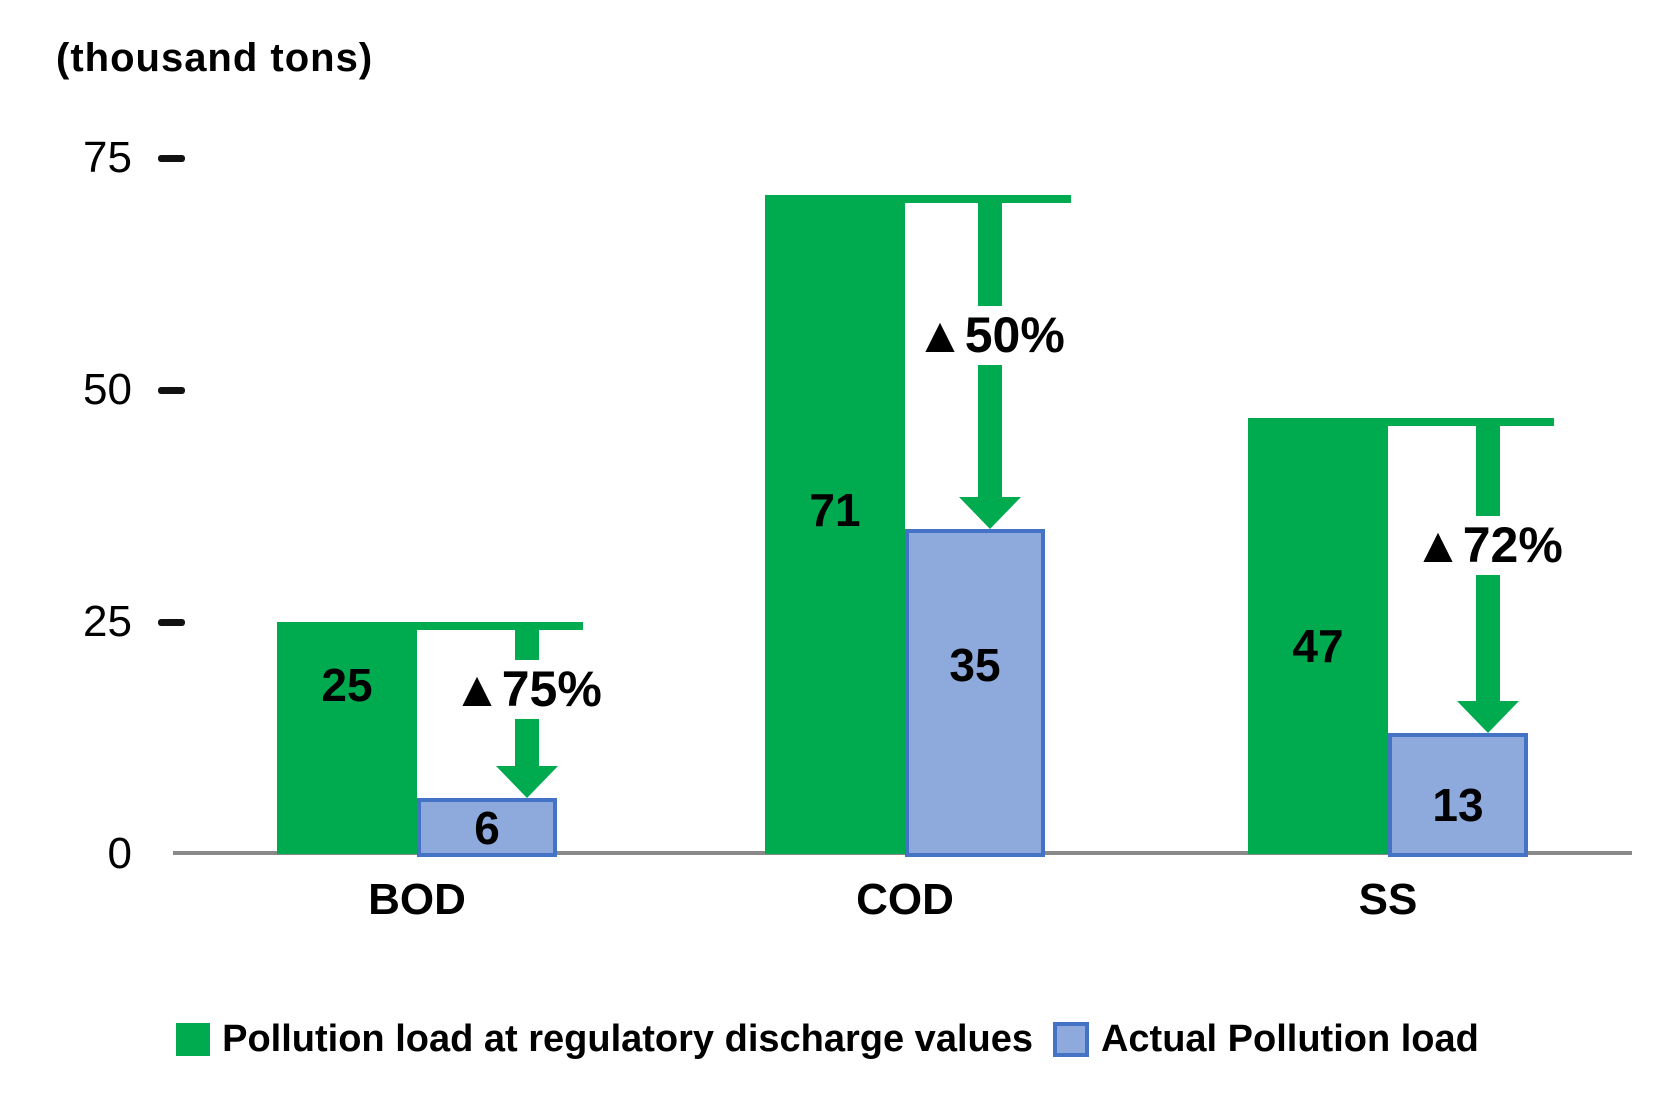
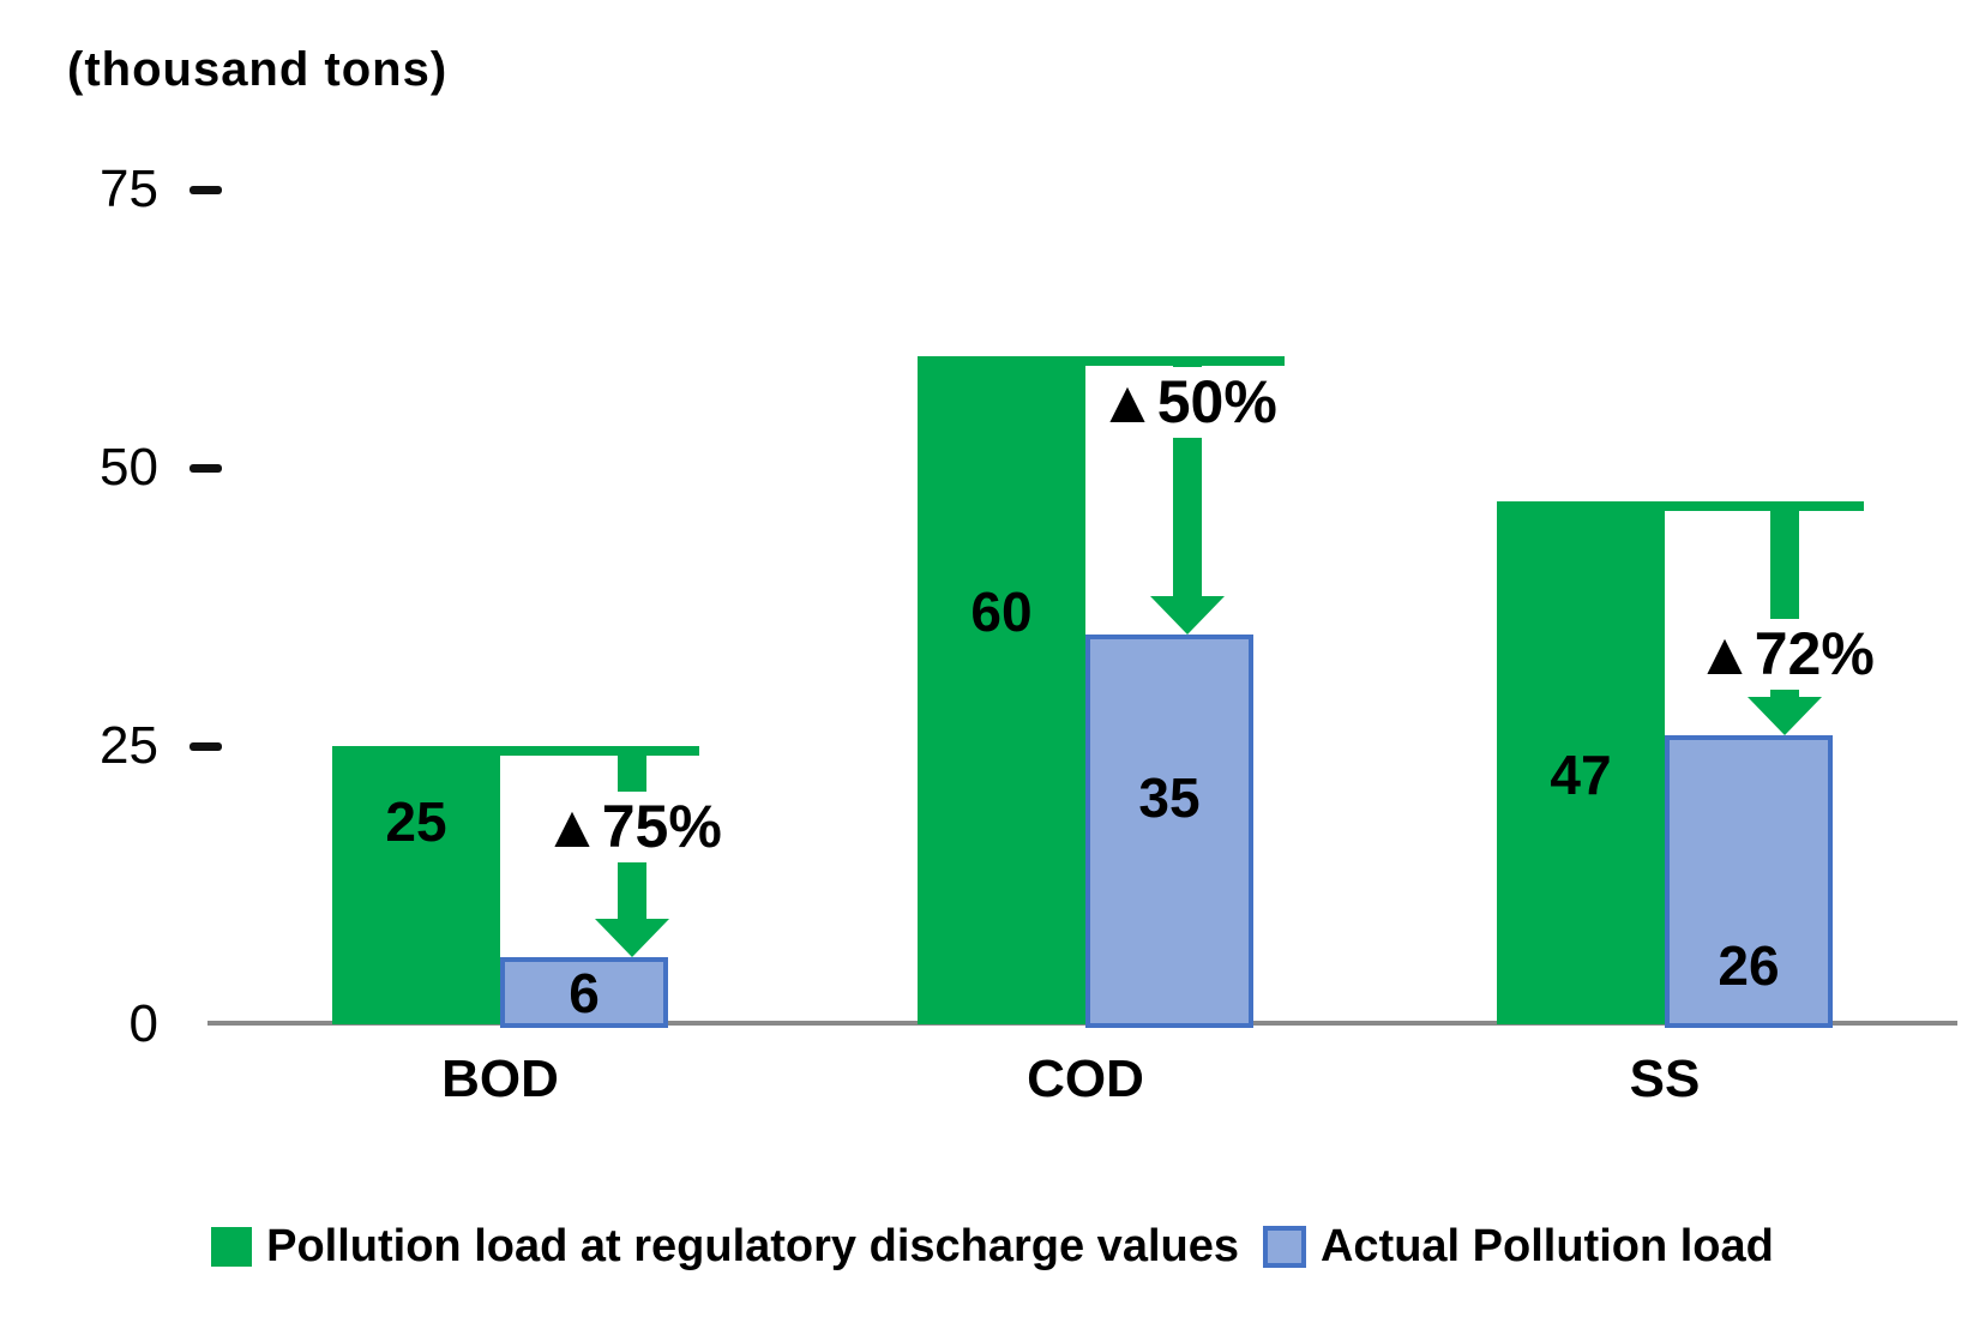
Pollution load at regulatory discharge values/COD: 71 -> 60
Actual Pollution load/SS: 13 -> 26
